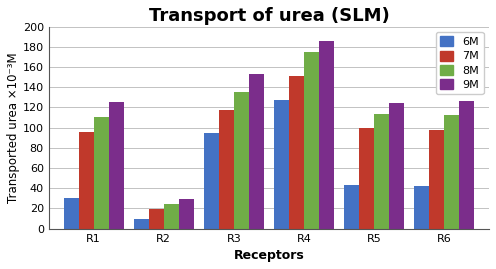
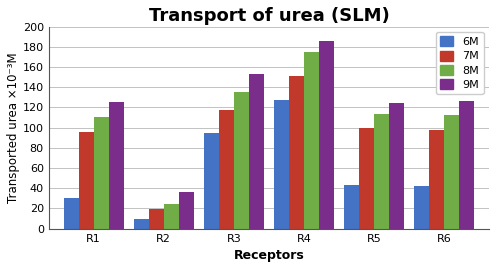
9M/R2: 29 -> 36
